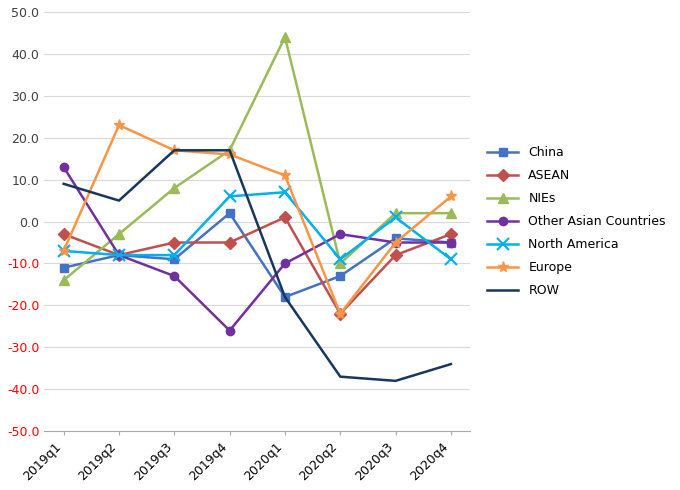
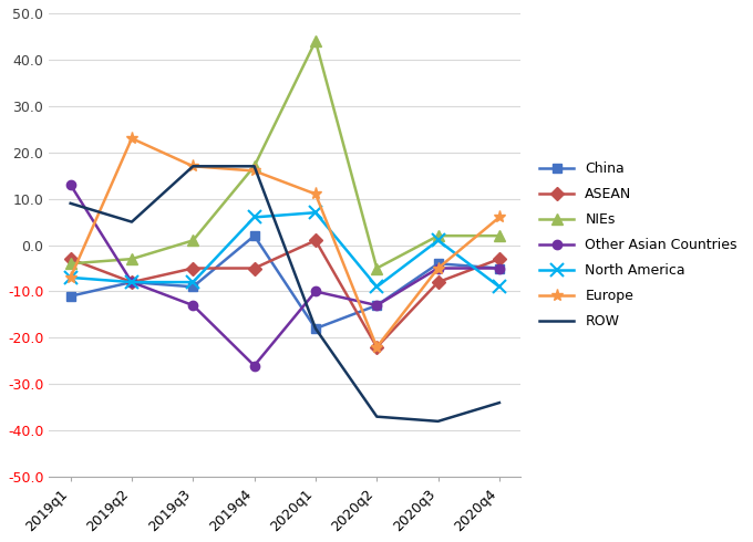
NIEs/2019q1: -14 -> -4
NIEs/2019q3: 8 -> 1
NIEs/2020q2: -10 -> -5
Other Asian Countries/2020q2: -3 -> -13
